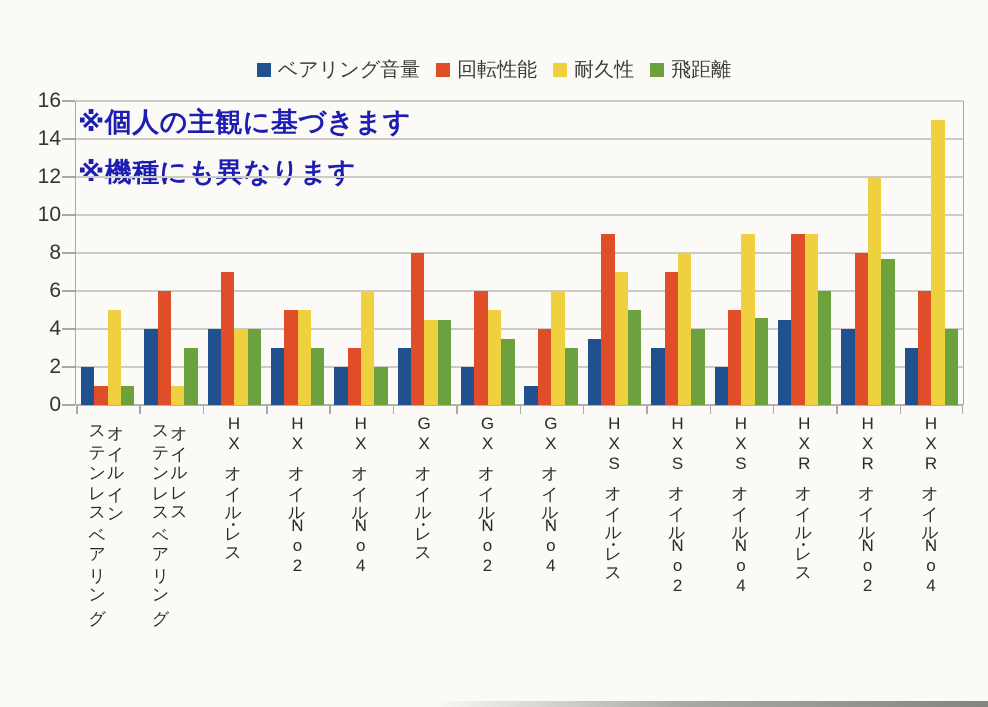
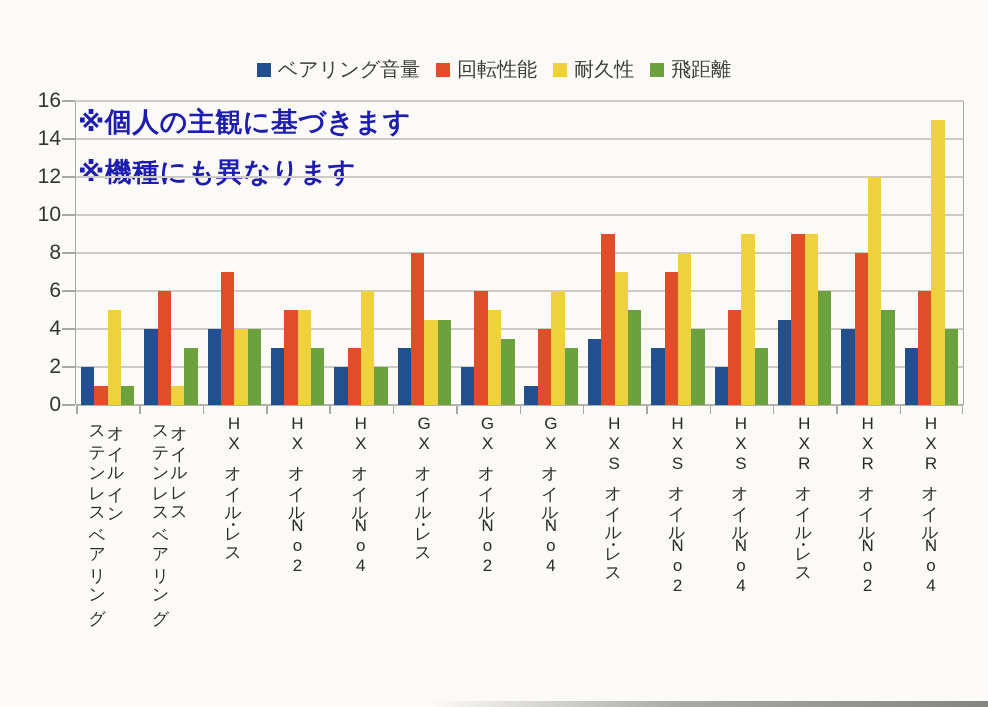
飛距離/HXSオイル・No4: 4.6 -> 3.0
飛距離/HXRオイル・No2: 7.7 -> 5.0
